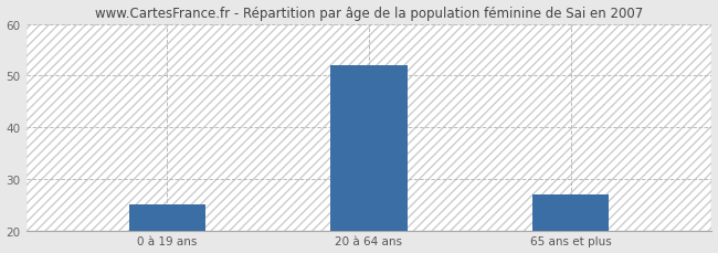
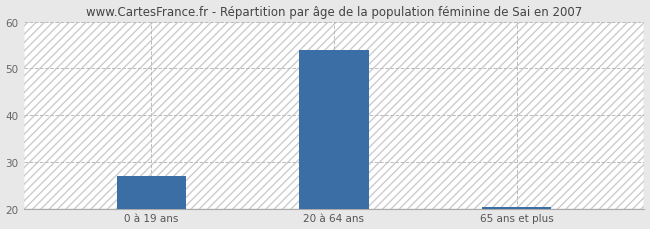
0 à 19 ans: 25.0 -> 27.0
20 à 64 ans: 52.0 -> 54.0
65 ans et plus: 27.0 -> 20.3
